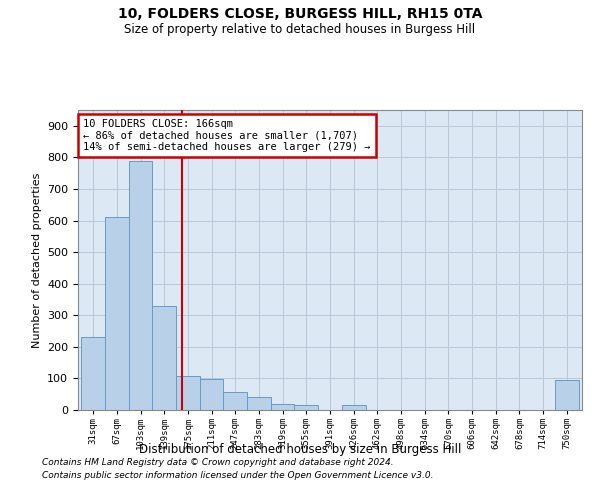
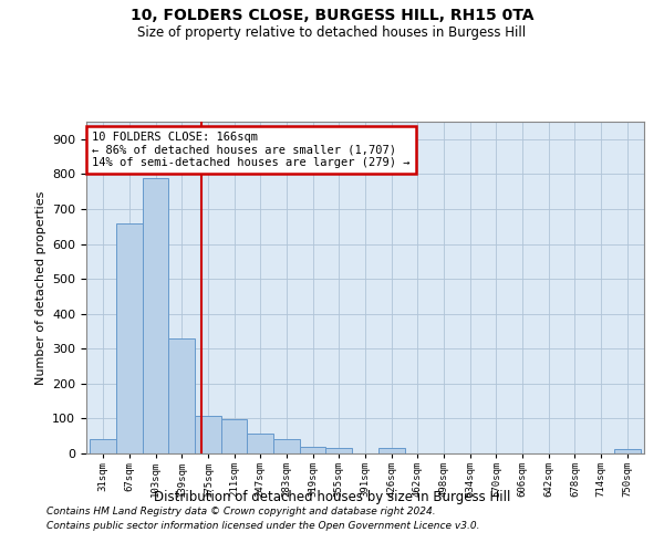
31sqm: 230 -> 42
67sqm: 610 -> 660
750sqm: 95 -> 12
